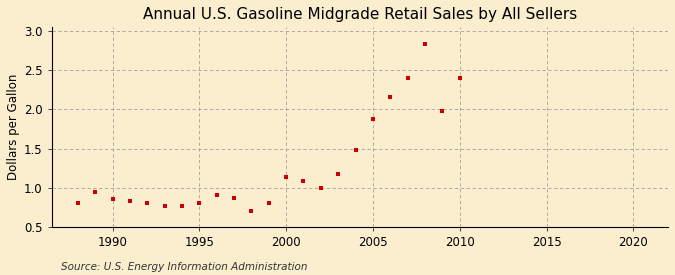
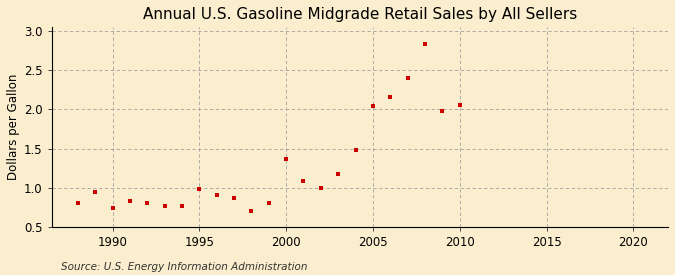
1990: 0.85 -> 0.74
1995: 0.80 -> 0.98
2000: 1.14 -> 1.36
2005: 1.88 -> 2.04
2010: 2.40 -> 2.06
